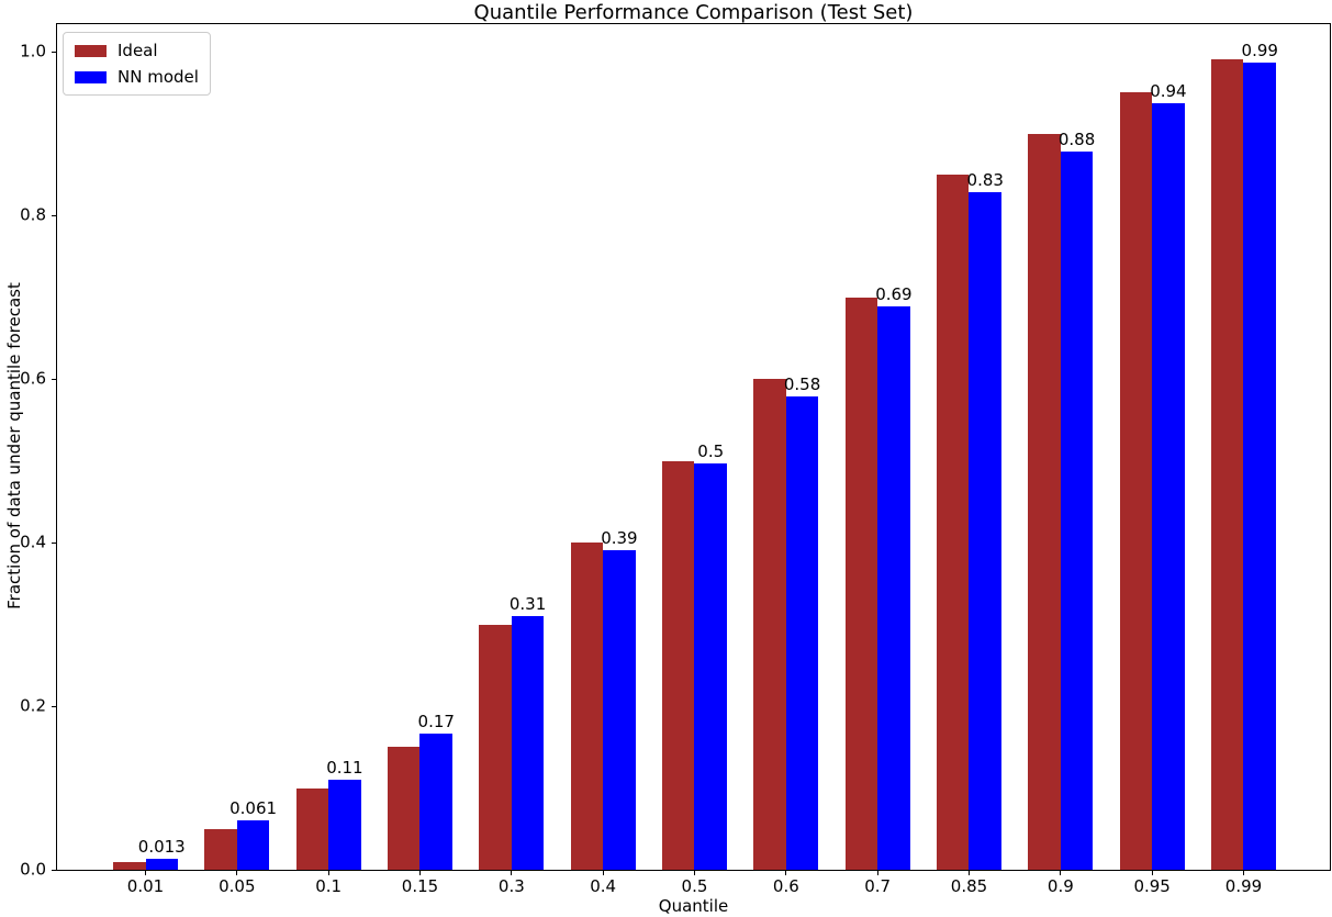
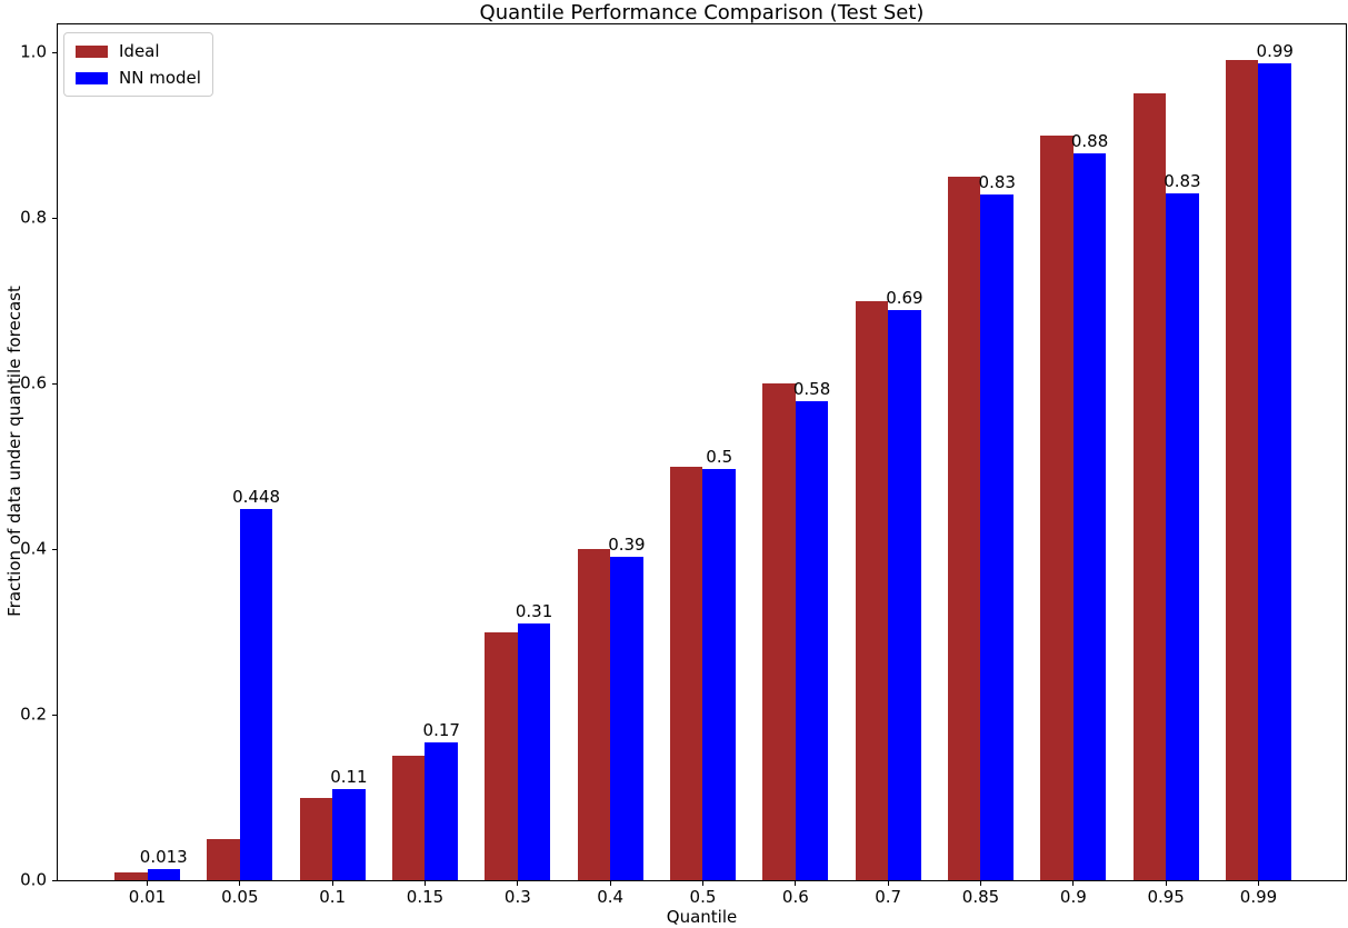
NN model/0.05: 0.061 -> 0.448
NN model/0.95: 0.94 -> 0.83
